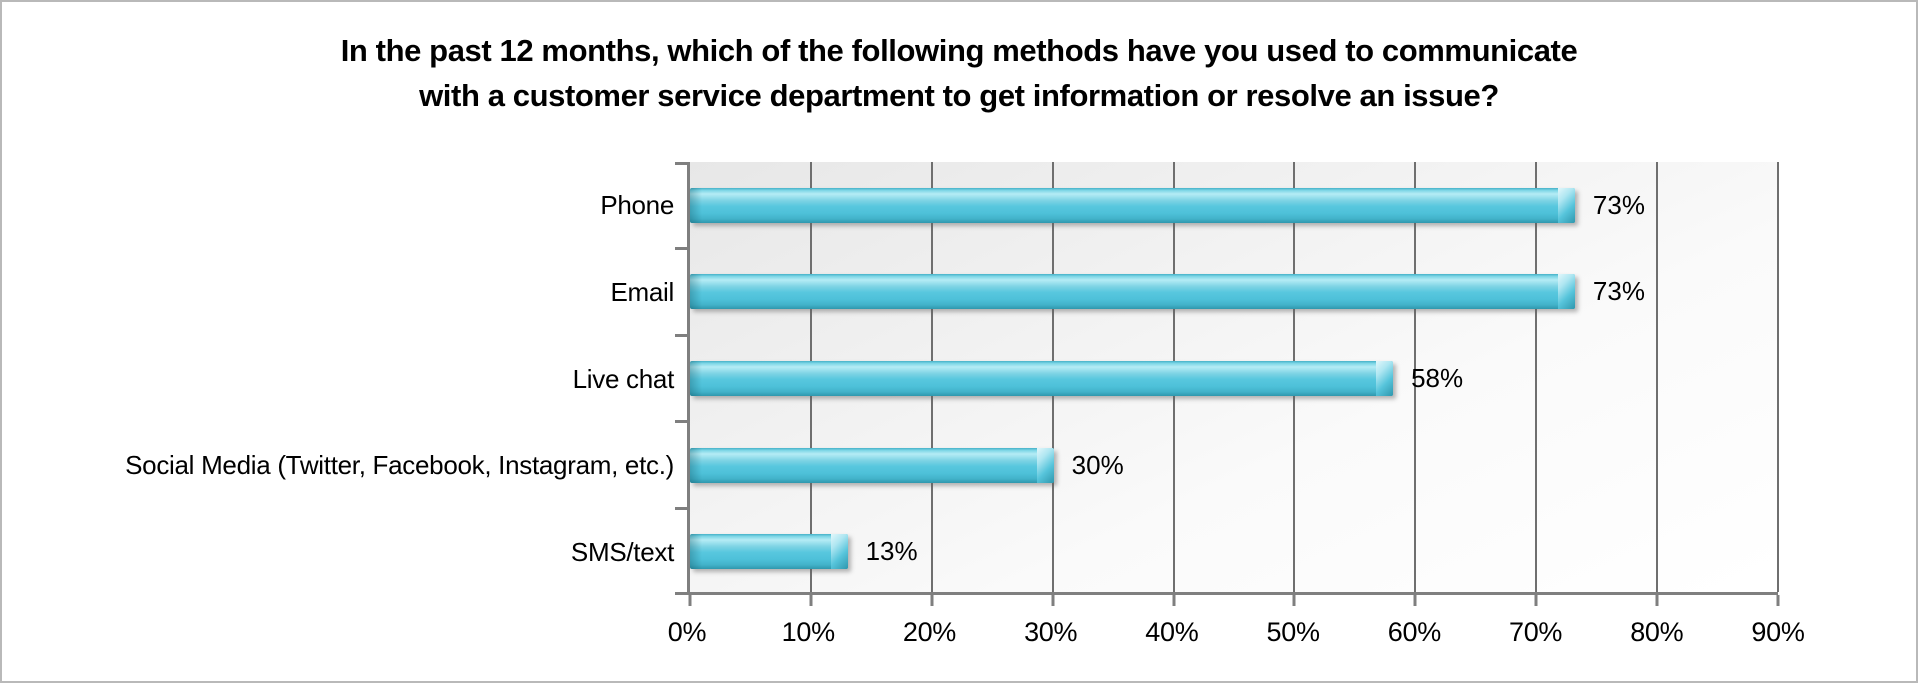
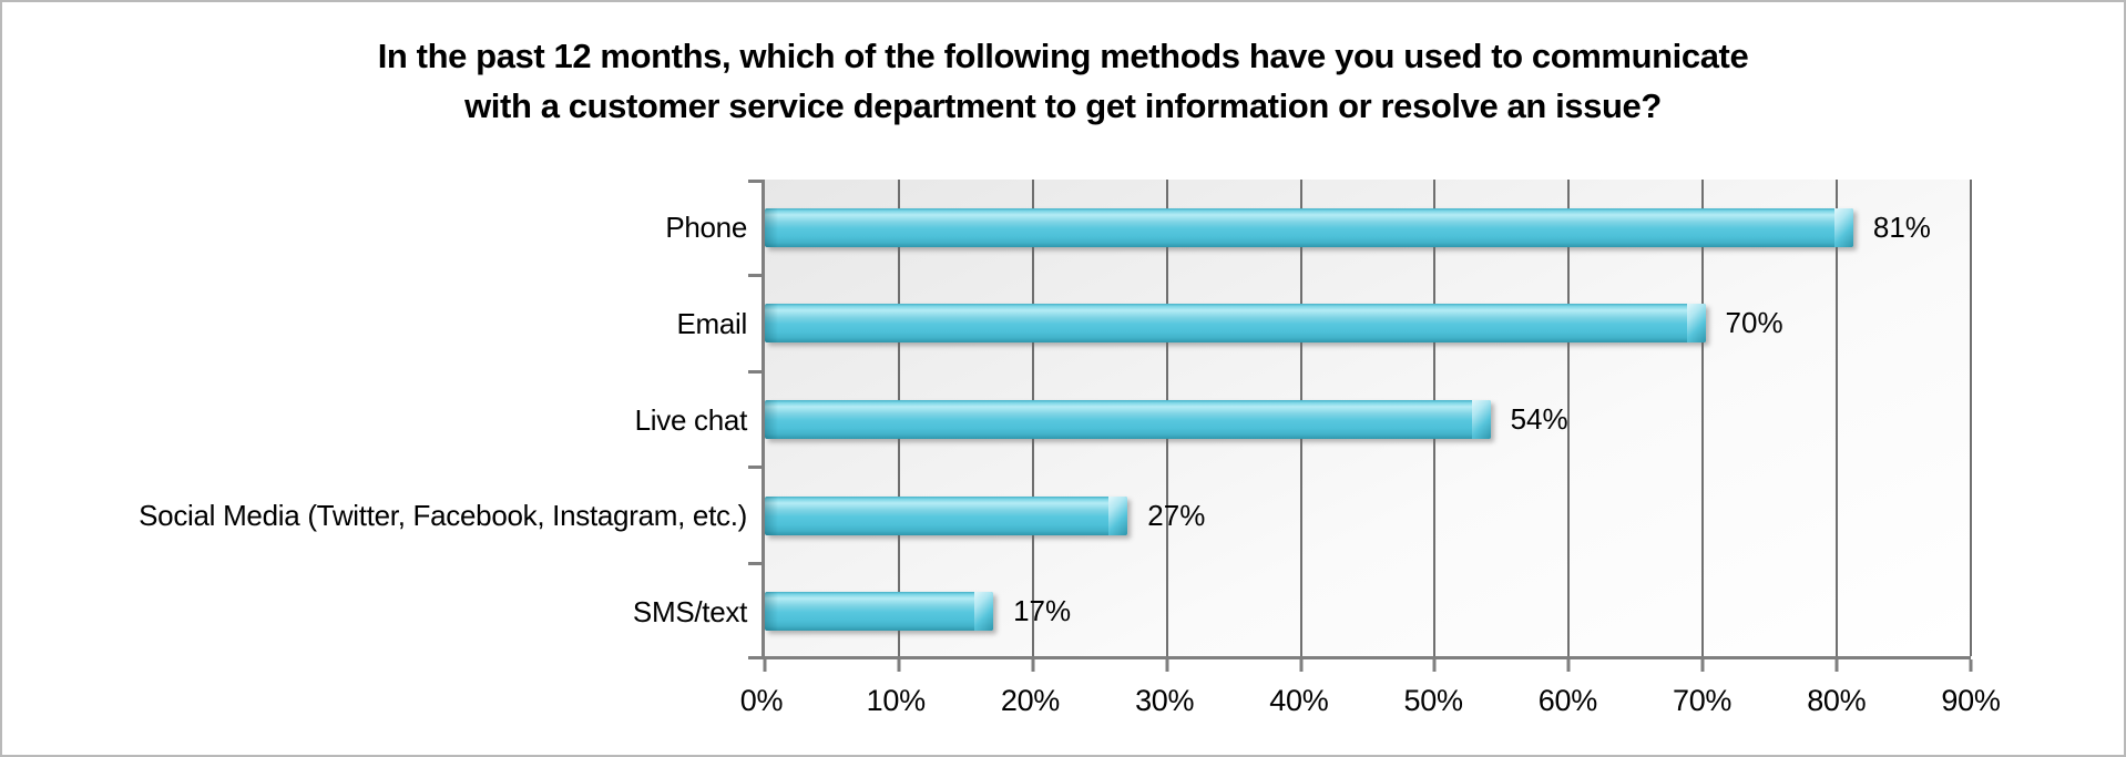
Phone: 73% -> 81%
Email: 73% -> 70%
Live chat: 58% -> 54%
Social Media (Twitter, Facebook, Instagram, etc.): 30% -> 27%
SMS/text: 13% -> 17%
